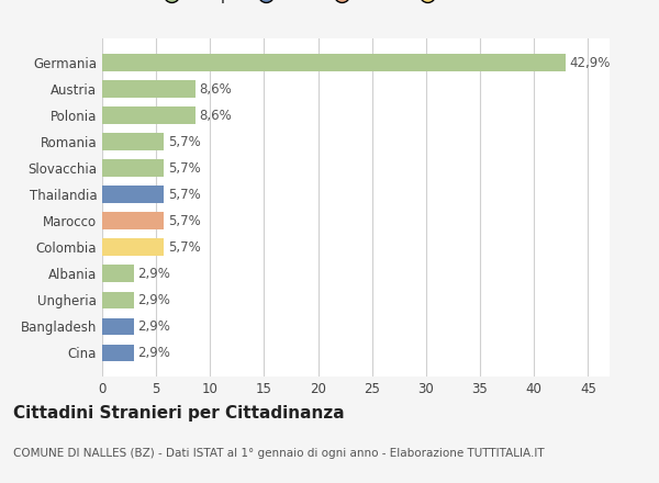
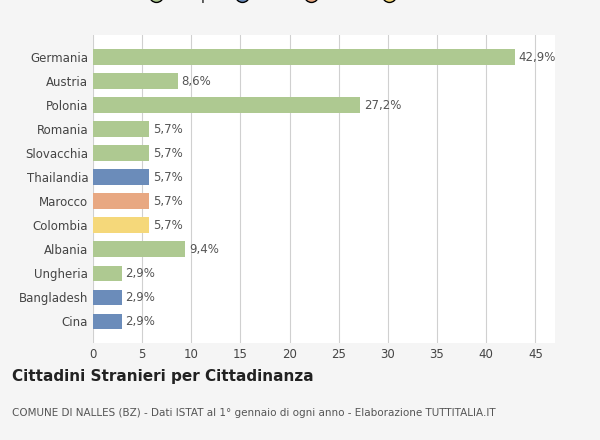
Polonia: 8,6% -> 27,2%
Albania: 2,9% -> 9,4%
